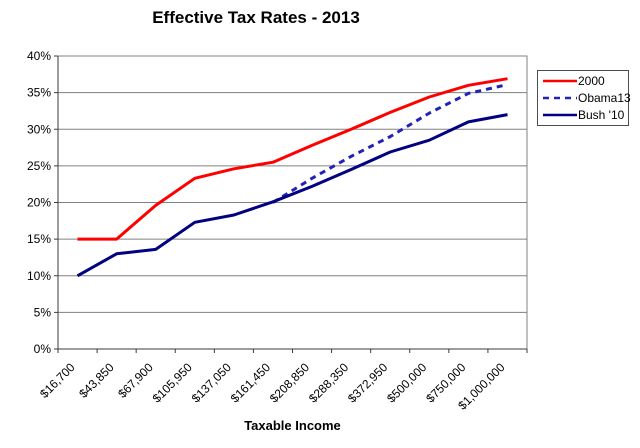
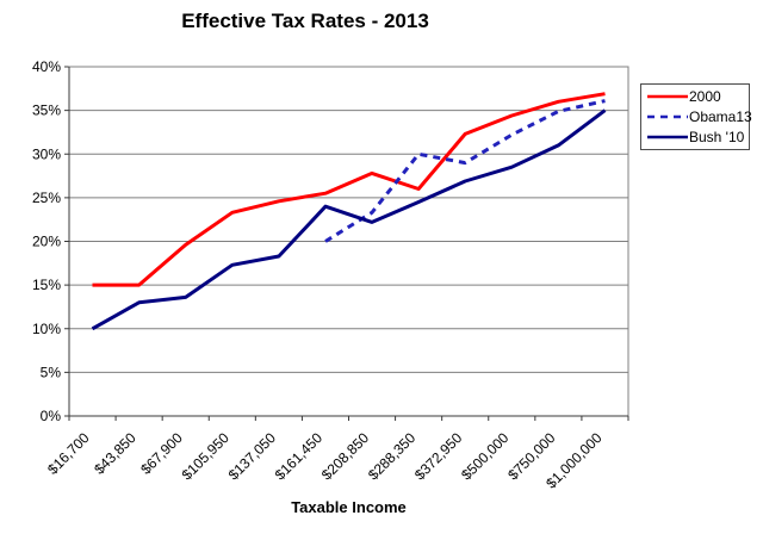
Bush '10/$161,450: 20% -> 24%
2000/$288,350: 30% -> 26%
Obama13/$288,350: 26% -> 30%
Bush '10/$1,000,000: 32% -> 35%
